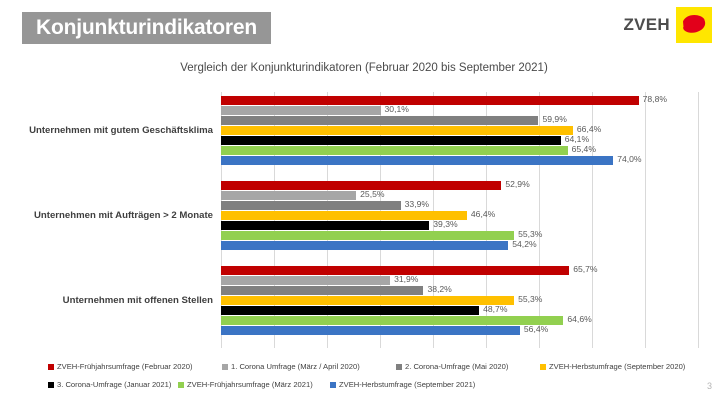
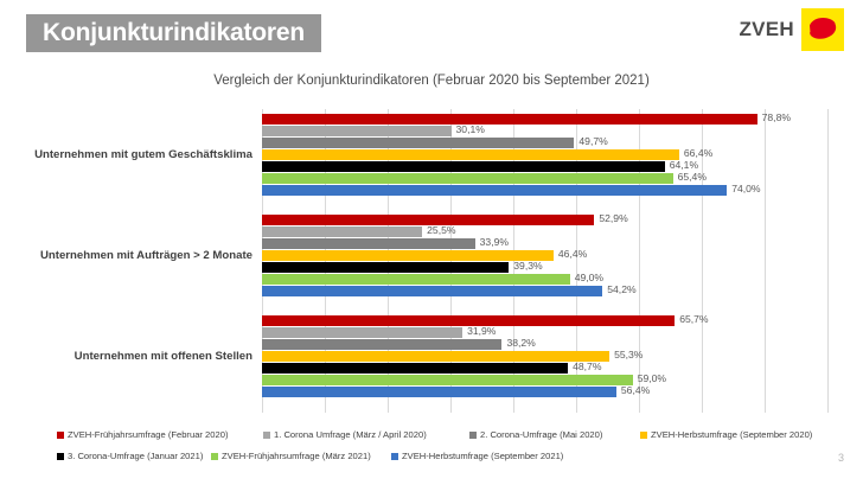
2. Corona-Umfrage (Mai 2020)/Unternehmen mit gutem Geschäftsklima: 59,9% -> 49,7%
ZVEH-Frühjahrsumfrage (März 2021)/Unternehmen mit Aufträgen > 2 Monate: 55,3% -> 49,0%
ZVEH-Frühjahrsumfrage (März 2021)/Unternehmen mit offenen Stellen: 64,6% -> 59,0%
